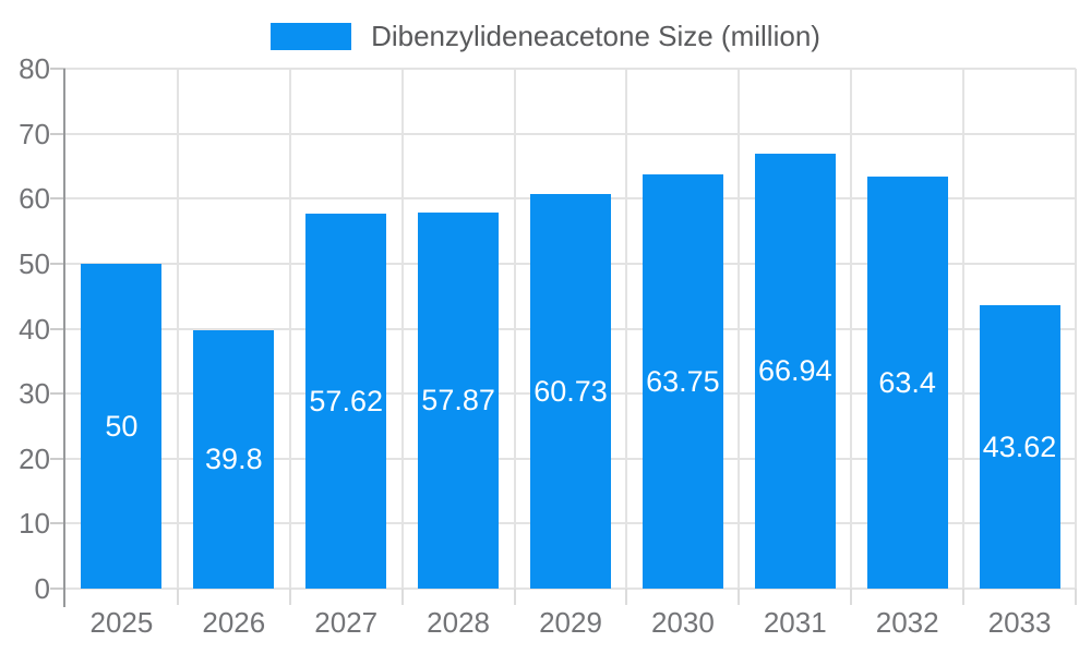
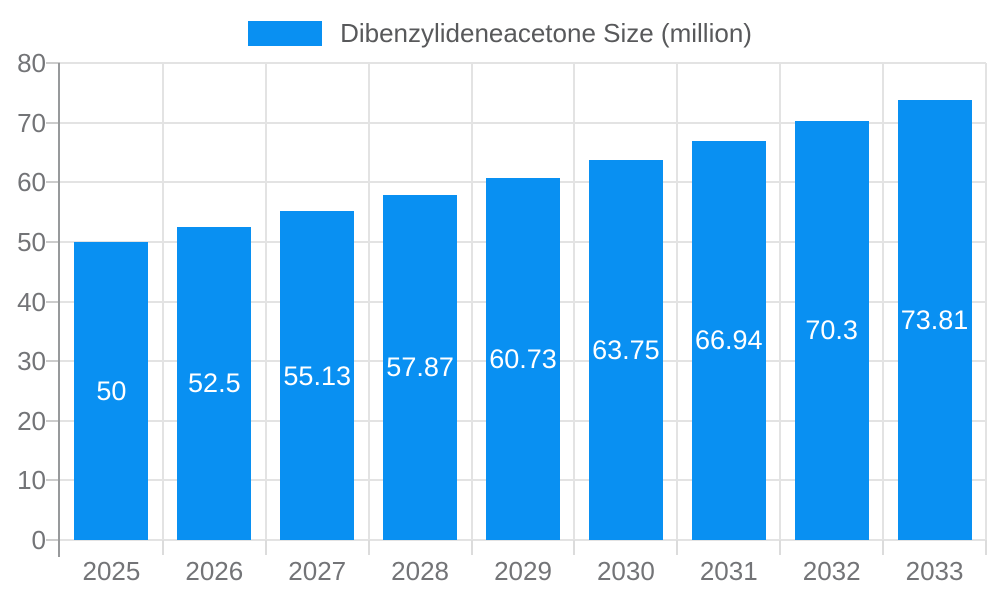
2026: 39.8 -> 52.5
2027: 57.62 -> 55.13
2032: 63.4 -> 70.3
2033: 43.62 -> 73.81
